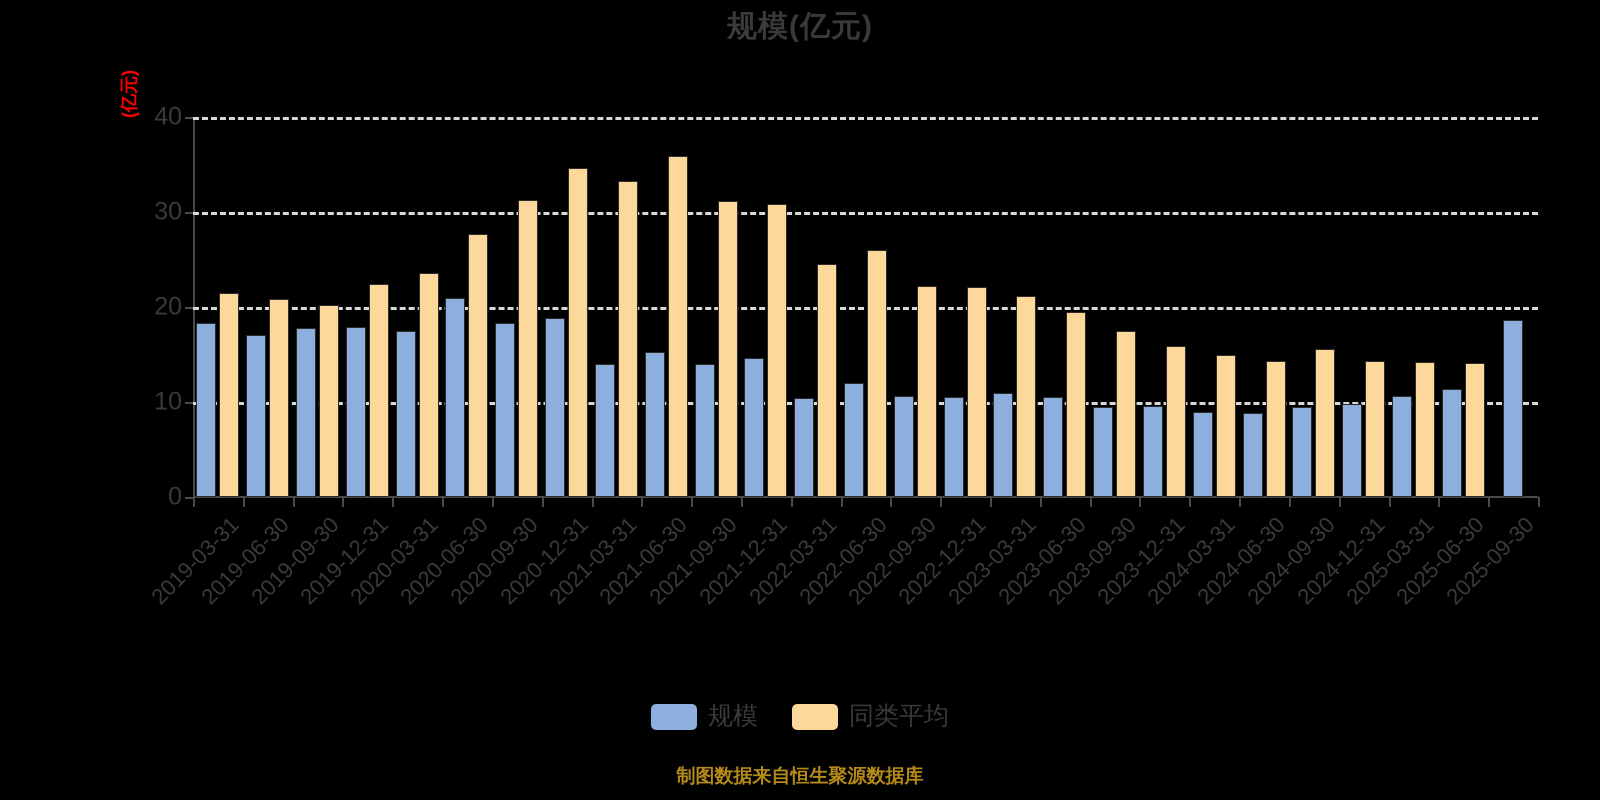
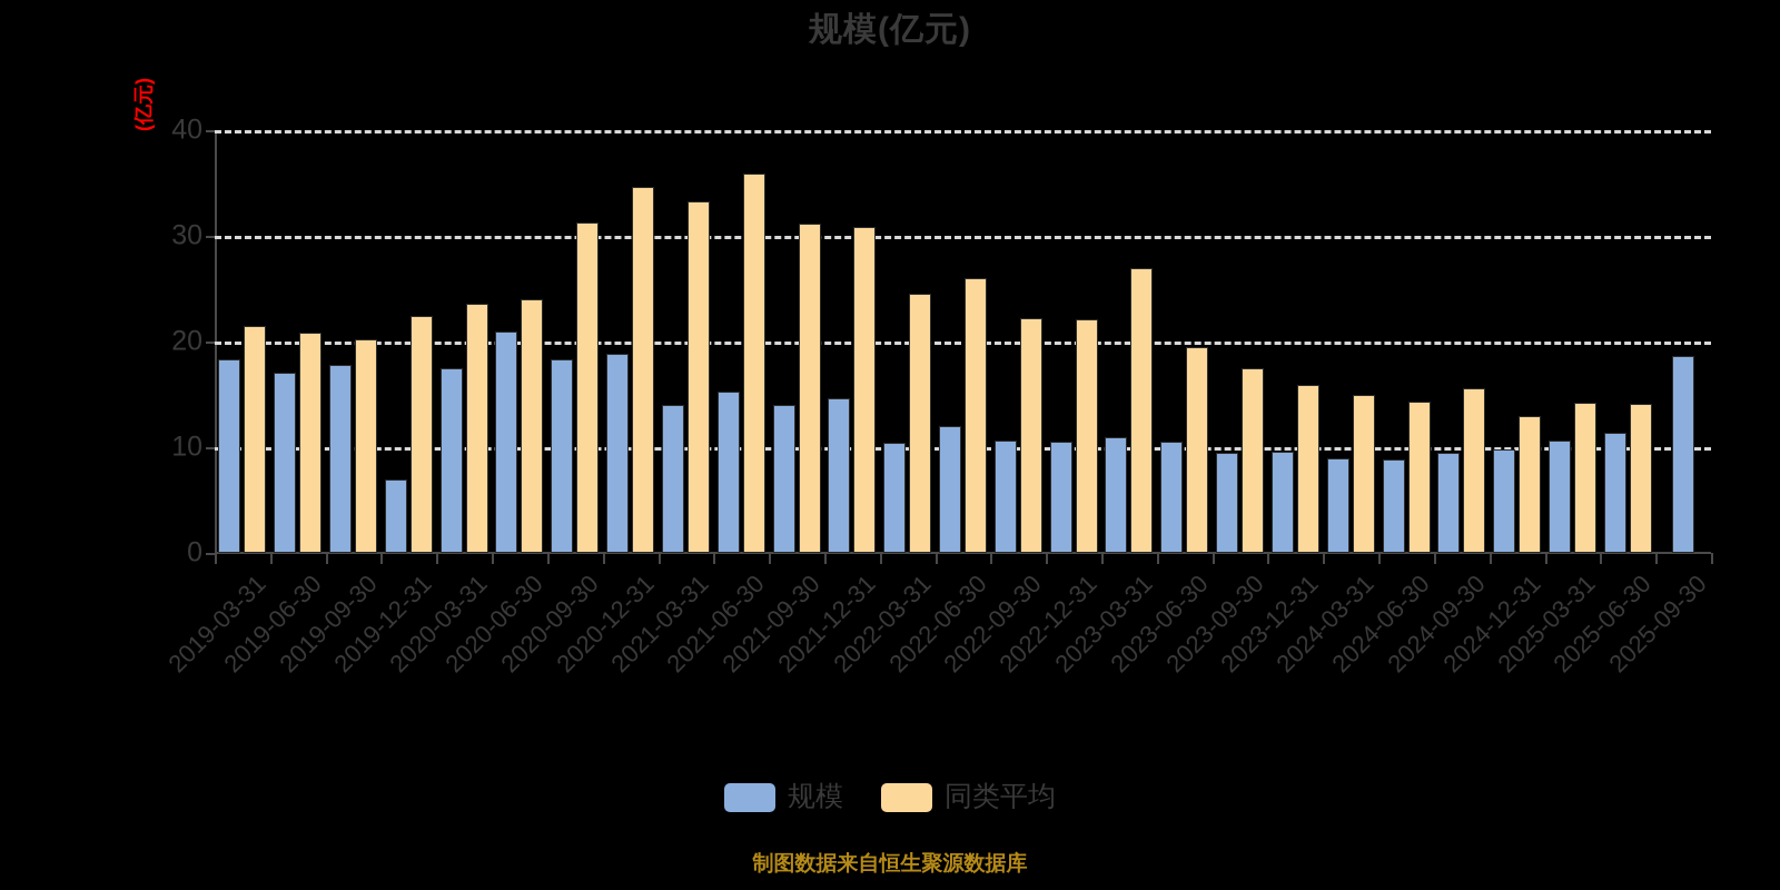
规模/2019-12-31: 18 -> 7
同类平均/2020-06-30: 28 -> 24
同类平均/2023-03-31: 21 -> 27
同类平均/2024-12-31: 14 -> 13
